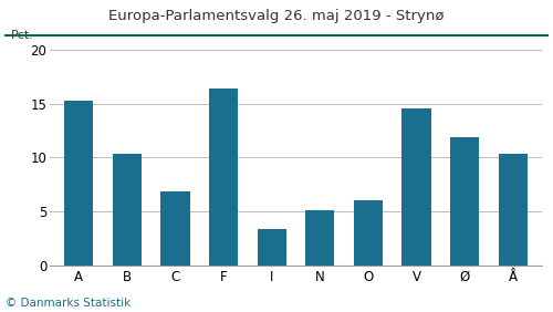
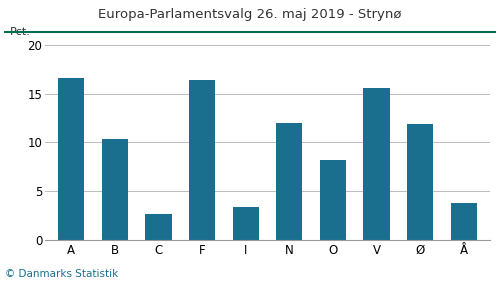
A: 15.3 -> 16.6
C: 6.9 -> 2.6
N: 5.1 -> 12.0
O: 6.0 -> 8.2
V: 14.6 -> 15.6
Å: 10.4 -> 3.8
